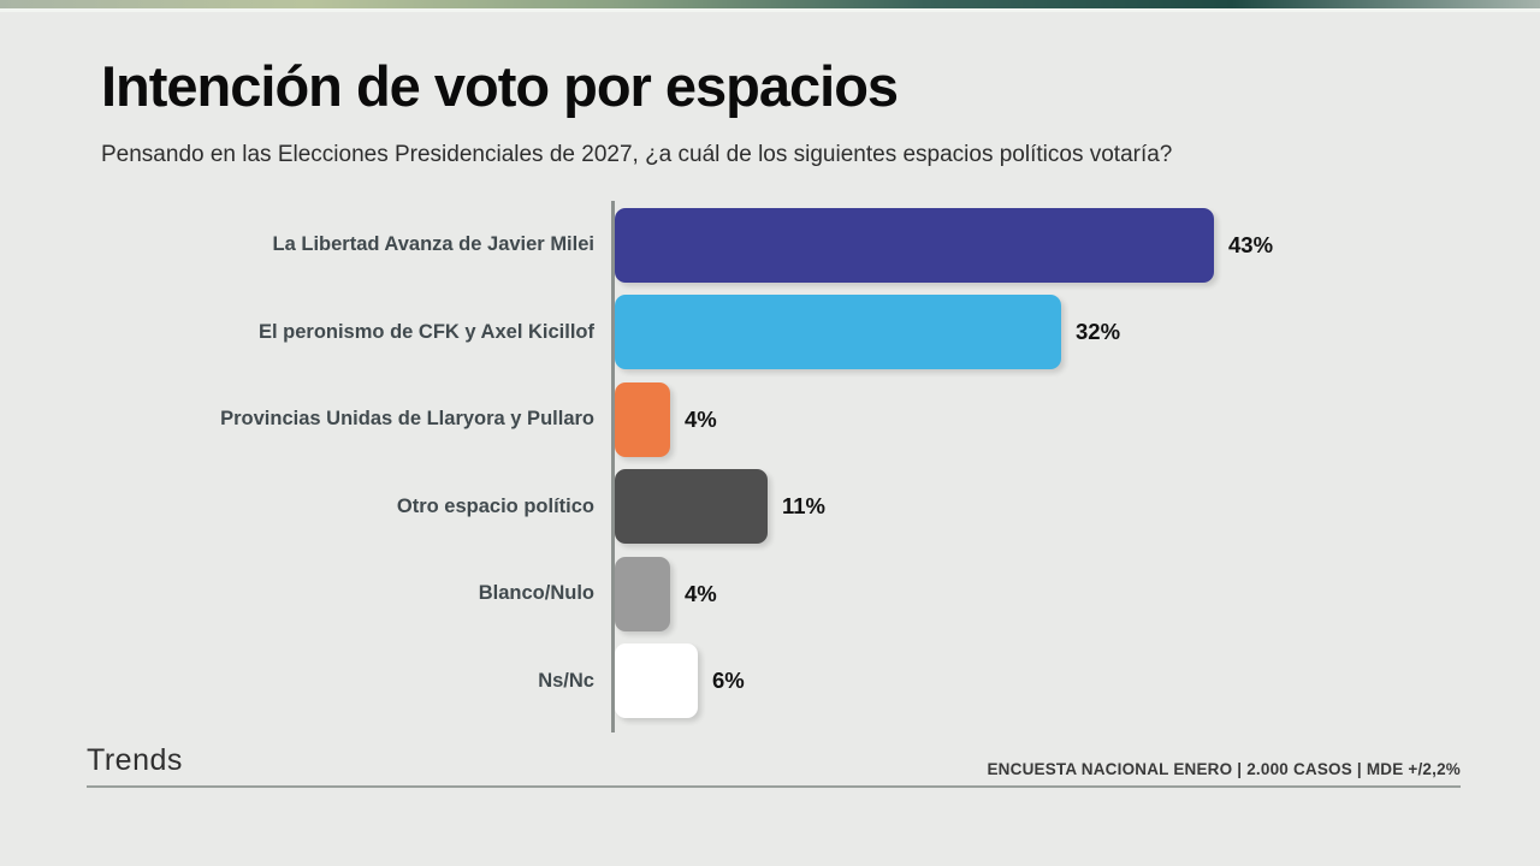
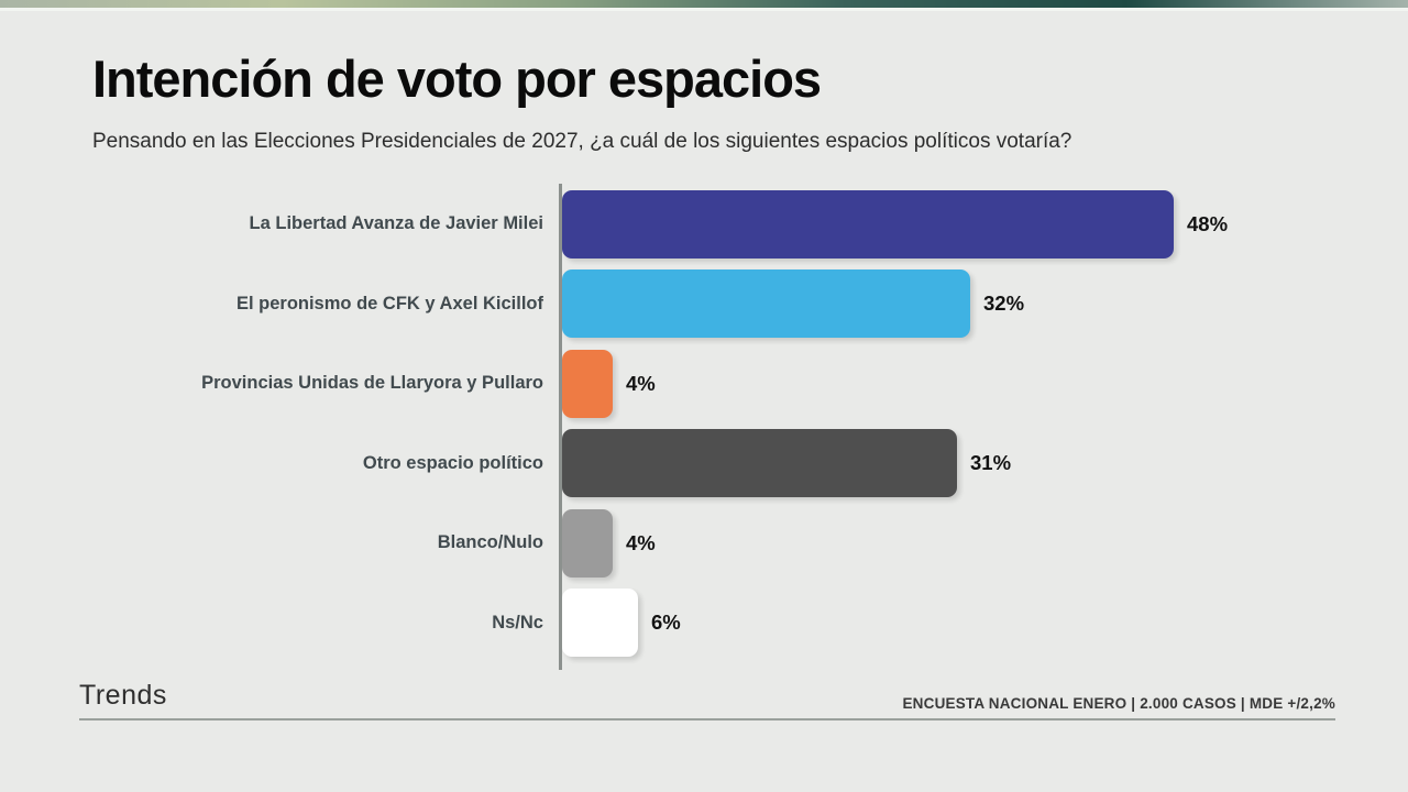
La Libertad Avanza de Javier Milei: 43% -> 48%
Otro espacio político: 11% -> 31%
